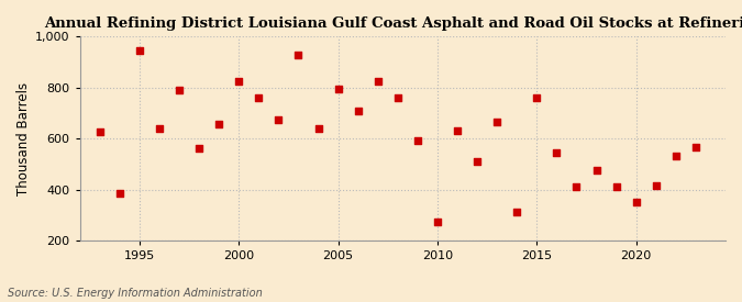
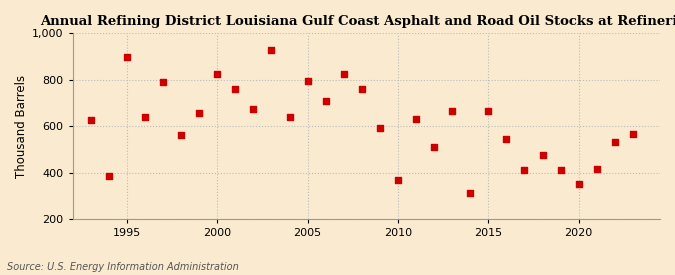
1995: 945 -> 900
2010: 275 -> 370
2015: 760 -> 665
